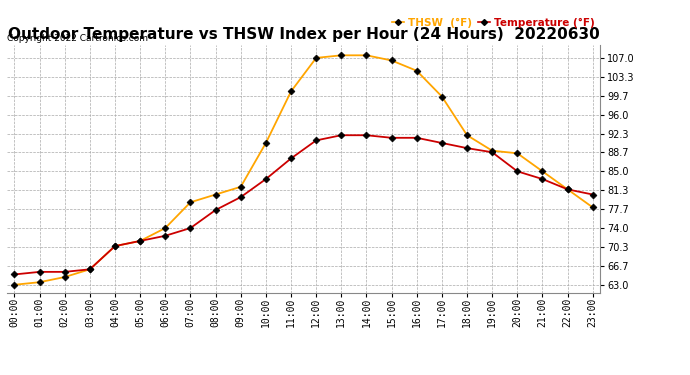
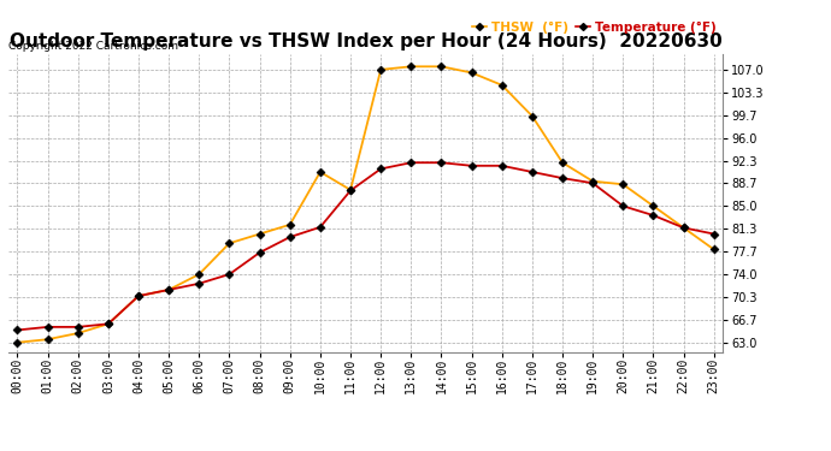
Temperature (°F)/10:00: 83.5 -> 81.6
THSW (°F)/11:00: 100.5 -> 87.6
